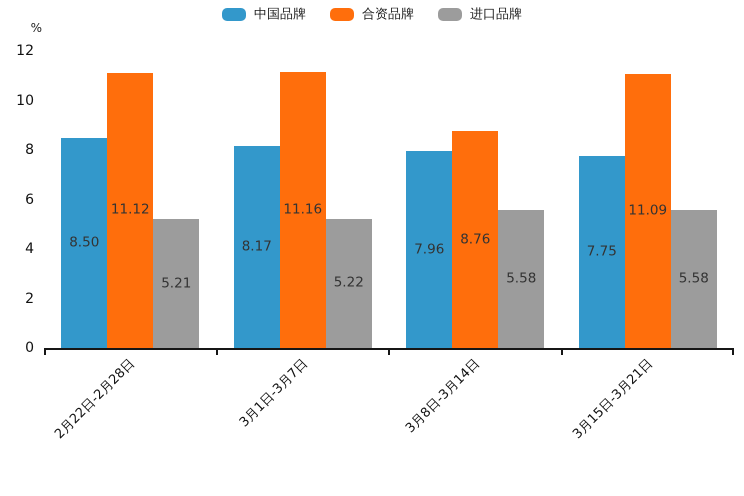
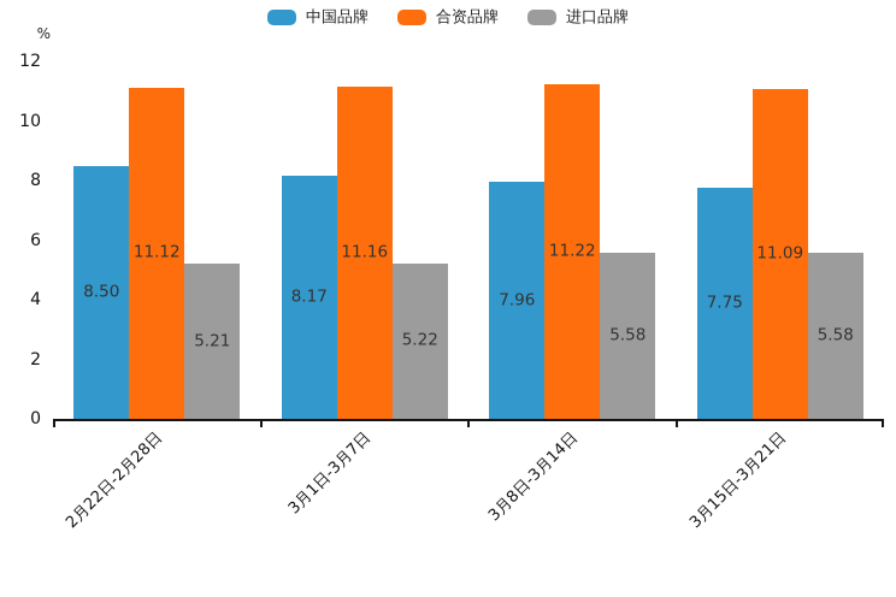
合资品牌/3月8日-3月14日: 8.76 -> 11.22
